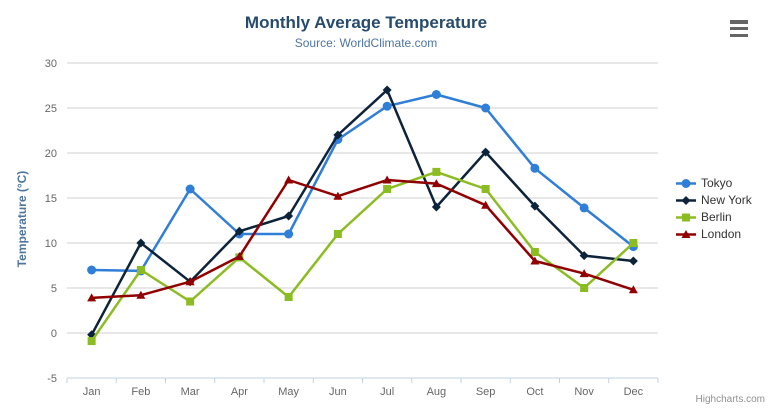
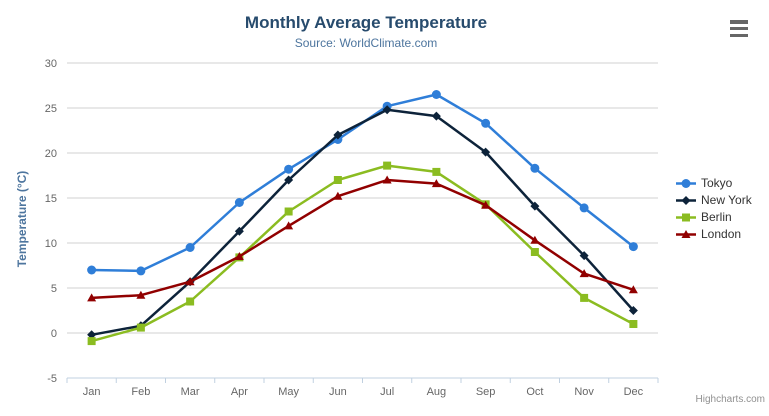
New York/Feb: 10 -> 1
Berlin/Feb: 7 -> 1
Tokyo/Mar: 16 -> 10
Tokyo/Apr: 11 -> 14
Tokyo/May: 11 -> 18
New York/May: 13 -> 17
Berlin/May: 4 -> 14
London/May: 17 -> 12
Berlin/Jun: 11 -> 17
New York/Jul: 27 -> 25
Berlin/Jul: 16 -> 19
New York/Aug: 14 -> 24
Tokyo/Sep: 25 -> 23
Berlin/Sep: 16 -> 14
London/Oct: 8 -> 10
Berlin/Nov: 5 -> 4
New York/Dec: 8 -> 2
Berlin/Dec: 10 -> 1
